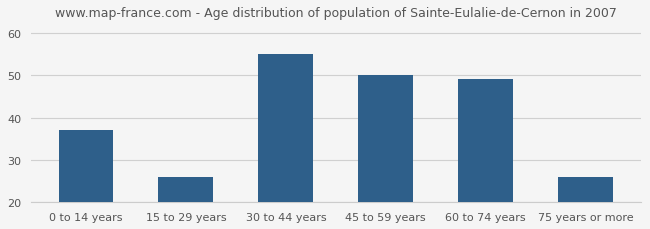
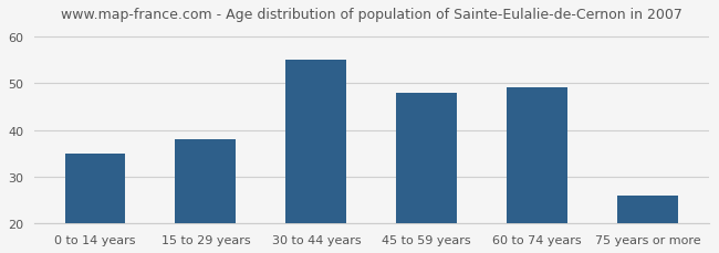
0 to 14 years: 37 -> 35
15 to 29 years: 26 -> 38
45 to 59 years: 50 -> 48
